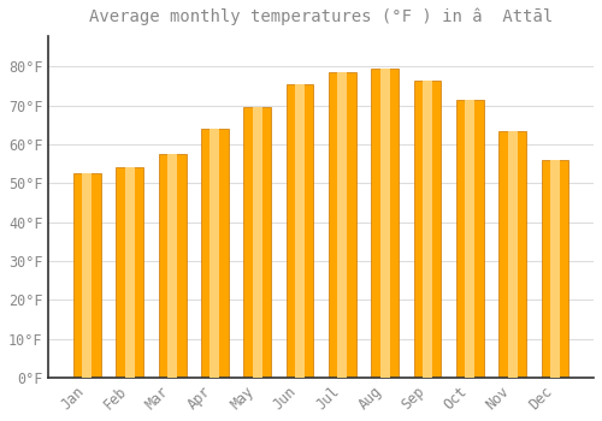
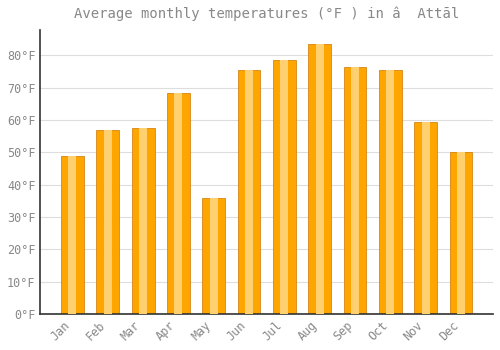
Jan: 52.5°F -> 49.0°F
Feb: 54.0°F -> 57.0°F
Apr: 64.0°F -> 68.5°F
May: 69.5°F -> 36.0°F
Aug: 79.5°F -> 83.5°F
Oct: 71.5°F -> 75.5°F
Nov: 63.5°F -> 59.5°F
Dec: 56.0°F -> 50.0°F
